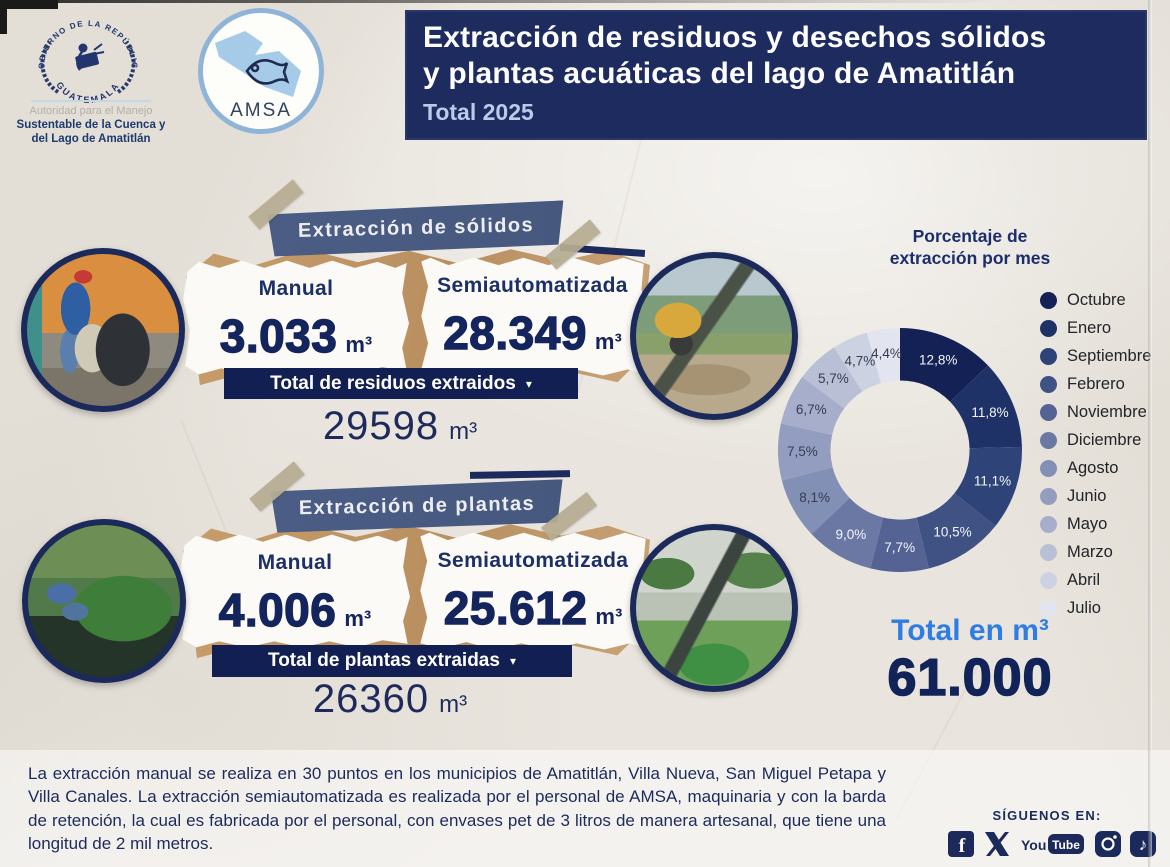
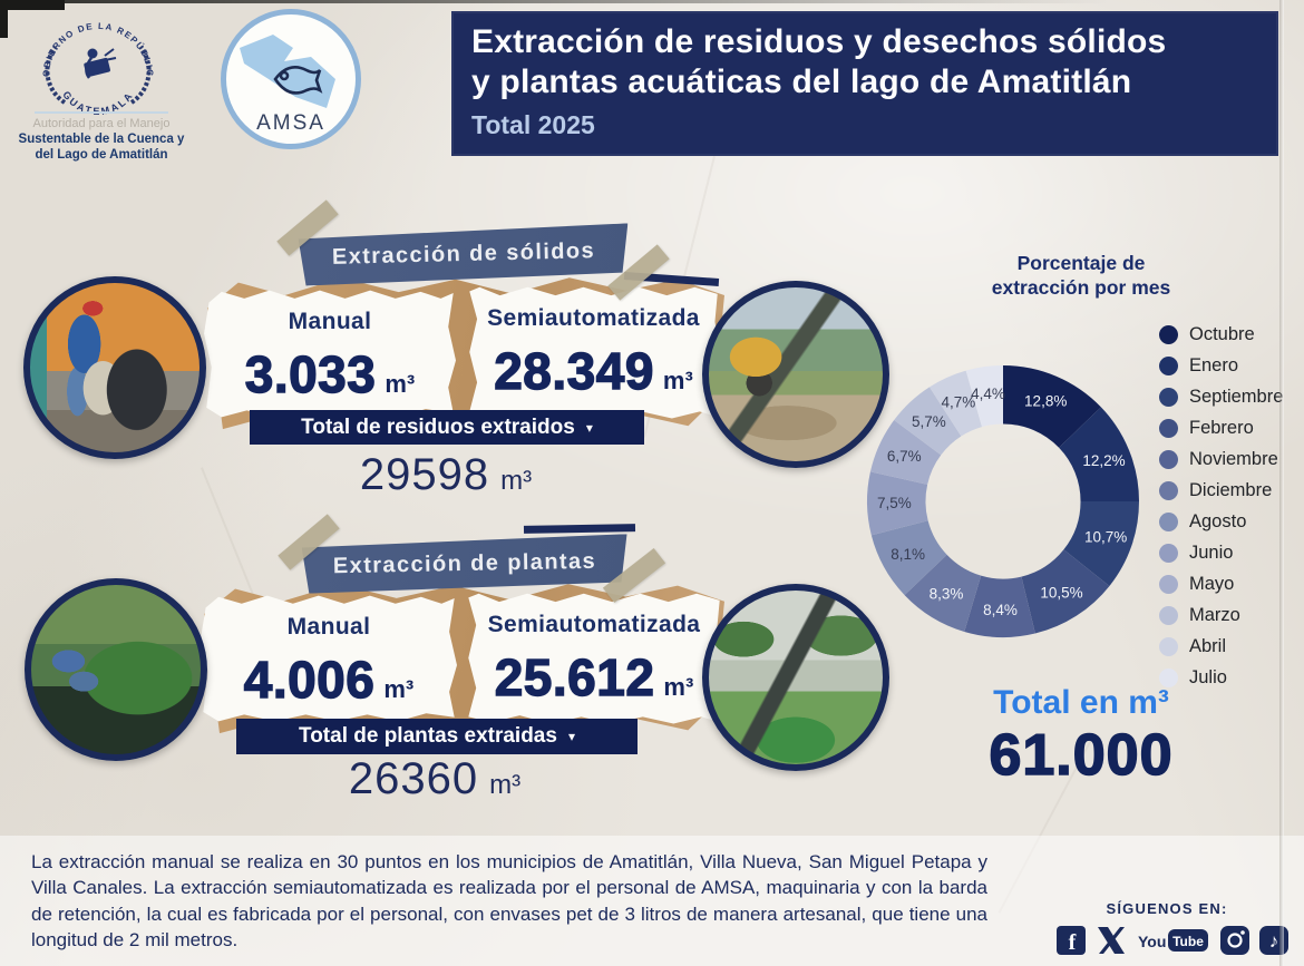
Enero: 11,8% -> 12,2%
Septiembre: 11,1% -> 10,7%
Noviembre: 7,7% -> 8,4%
Diciembre: 9,0% -> 8,3%
